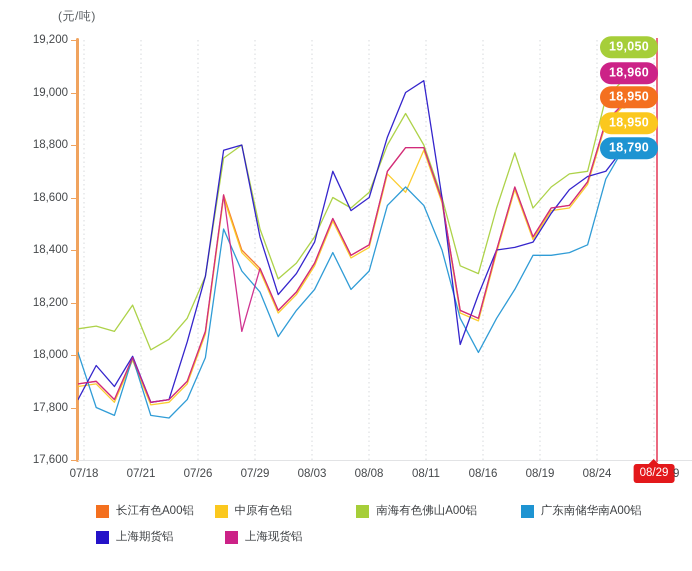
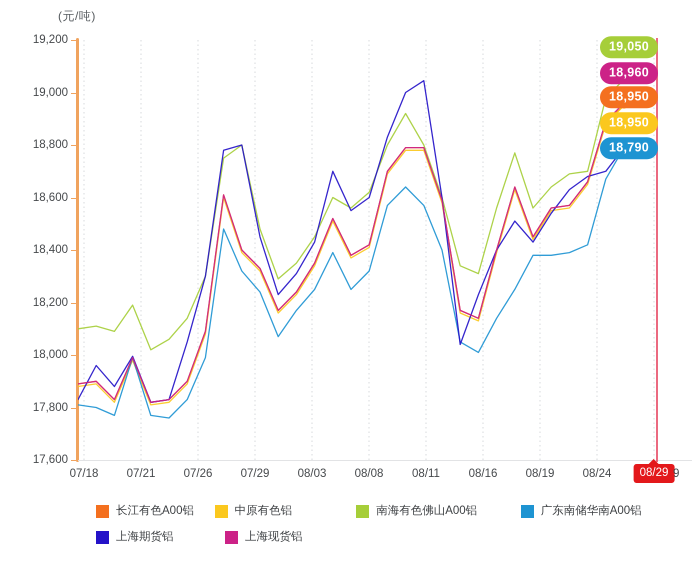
广东南储华南A00铝/07/18: 18010 -> 17810
上海现货铝/07/29: 18090 -> 18400
中原有色铝/08/11: 18620 -> 18780
广东南储华南A00铝/08/16: 18140 -> 18050
上海期货铝/08/19: 18410 -> 18510
